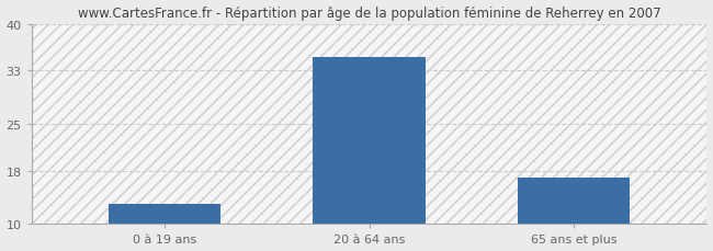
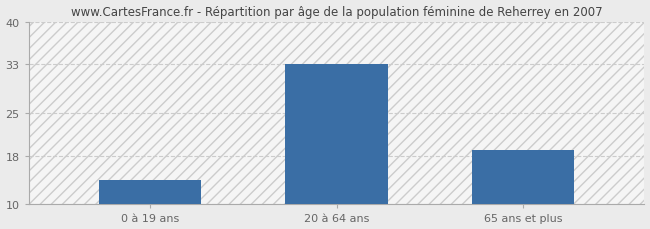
0 à 19 ans: 13 -> 14
20 à 64 ans: 35 -> 33
65 ans et plus: 17 -> 19
